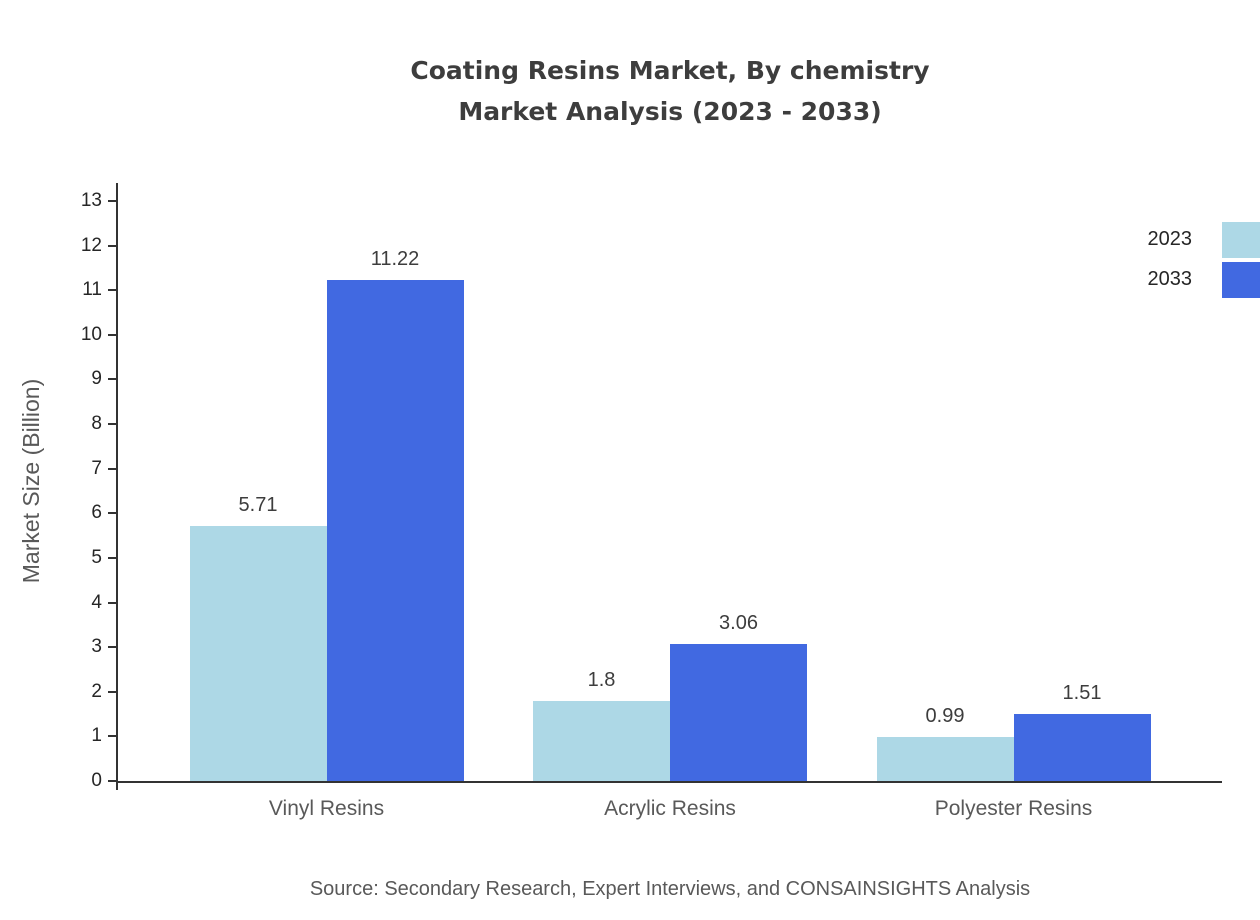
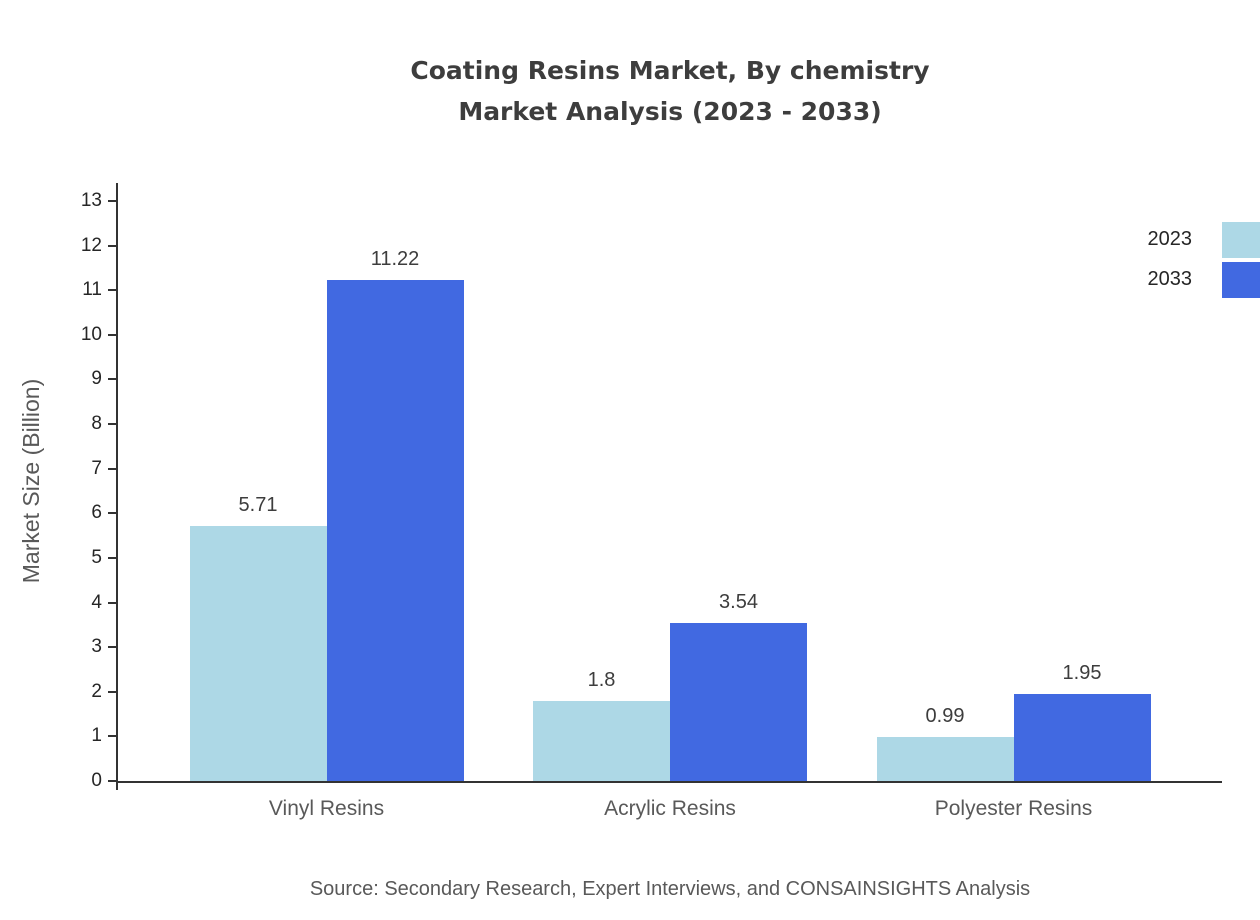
2033/Acrylic Resins: 3.06 -> 3.54
2033/Polyester Resins: 1.51 -> 1.95
